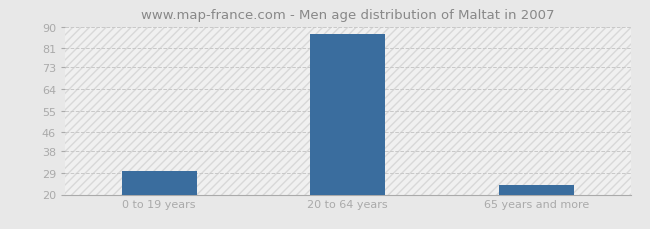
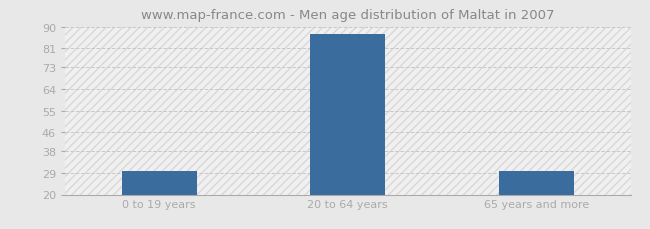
65 years and more: 24 -> 30
